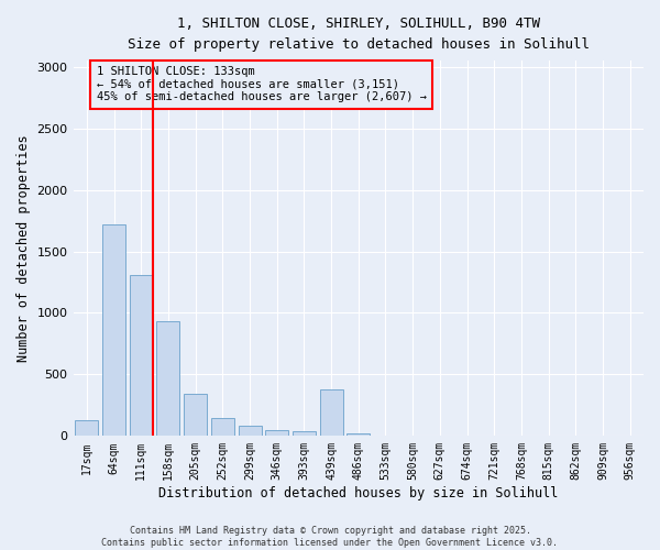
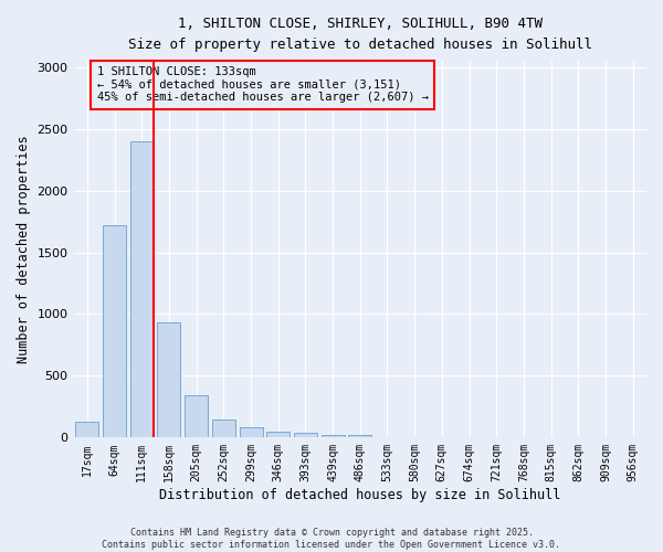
111sqm: 1310 -> 2400
439sqm: 380 -> 20
